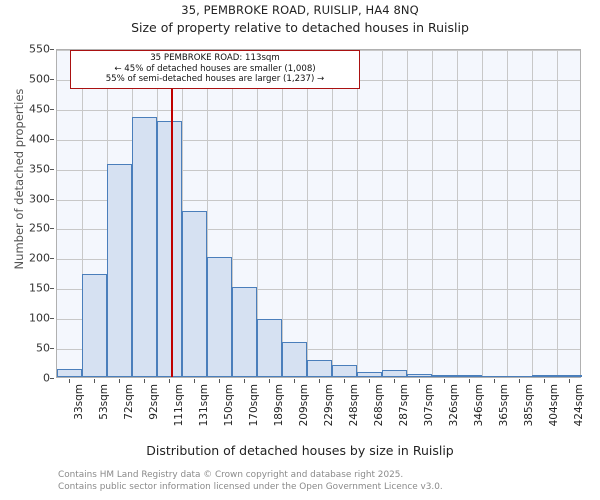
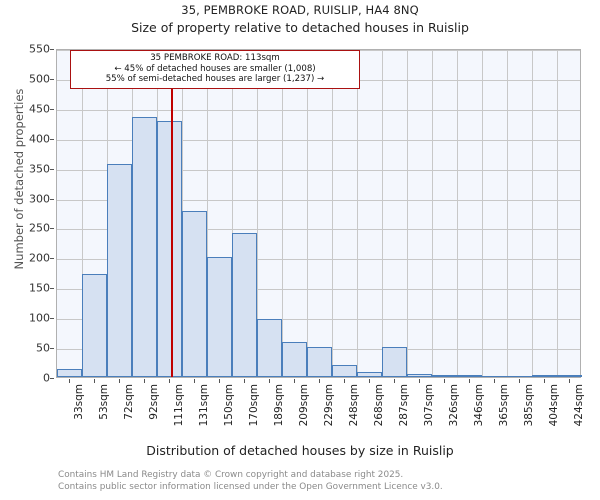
170sqm: 150 -> 240
229sqm: 30 -> 50
287sqm: 10 -> 50
